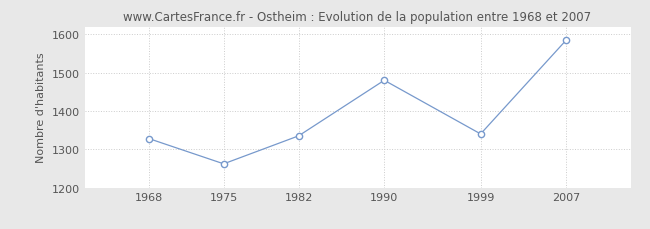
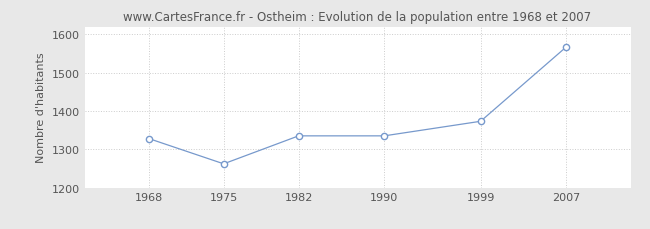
1990: 1480 -> 1335
1999: 1340 -> 1373
2007: 1585 -> 1567
